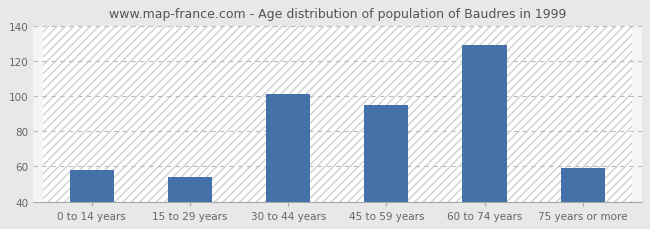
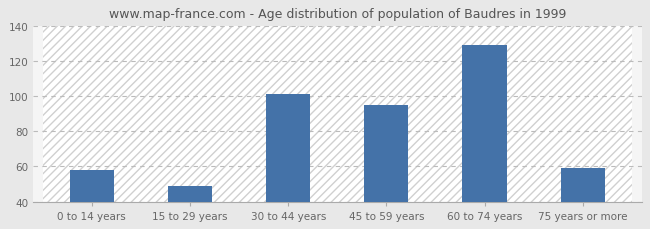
15 to 29 years: 54 -> 49
